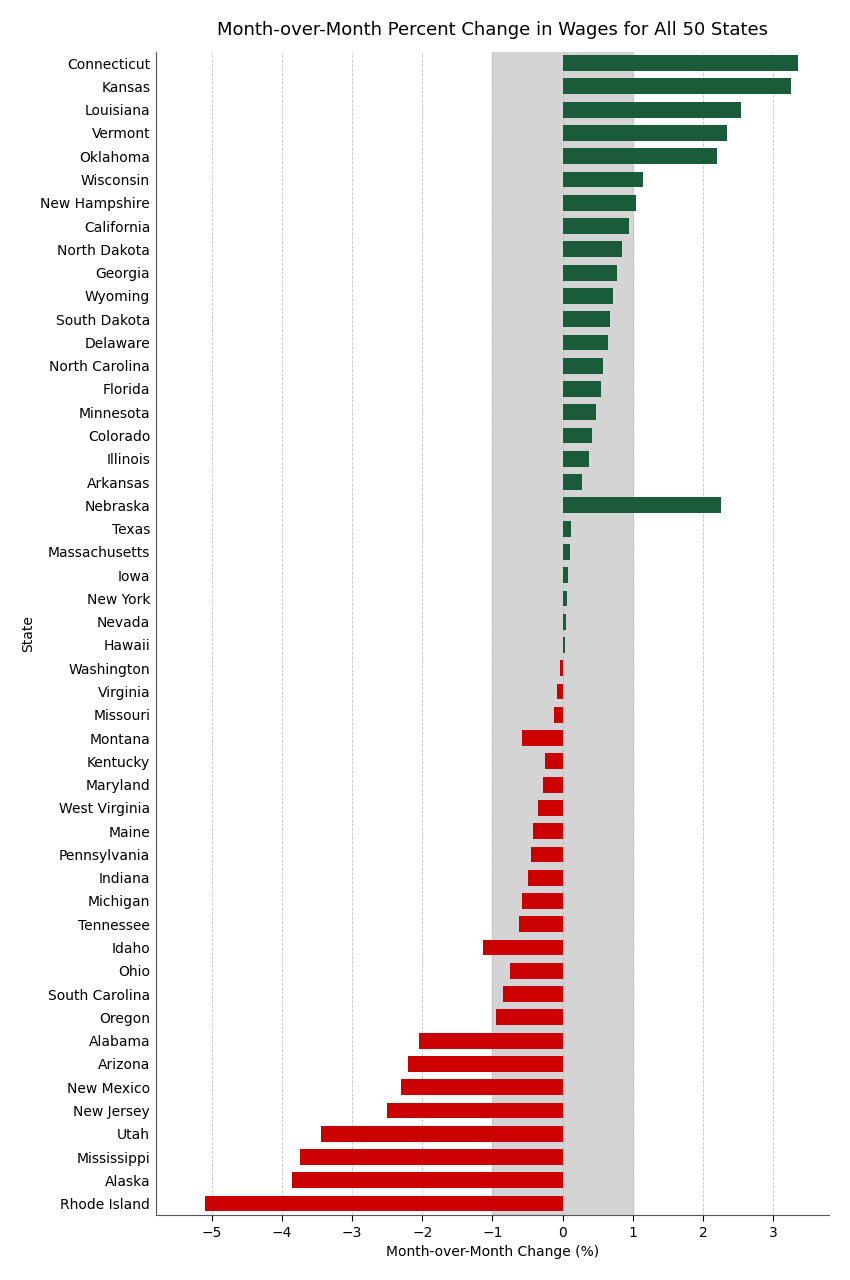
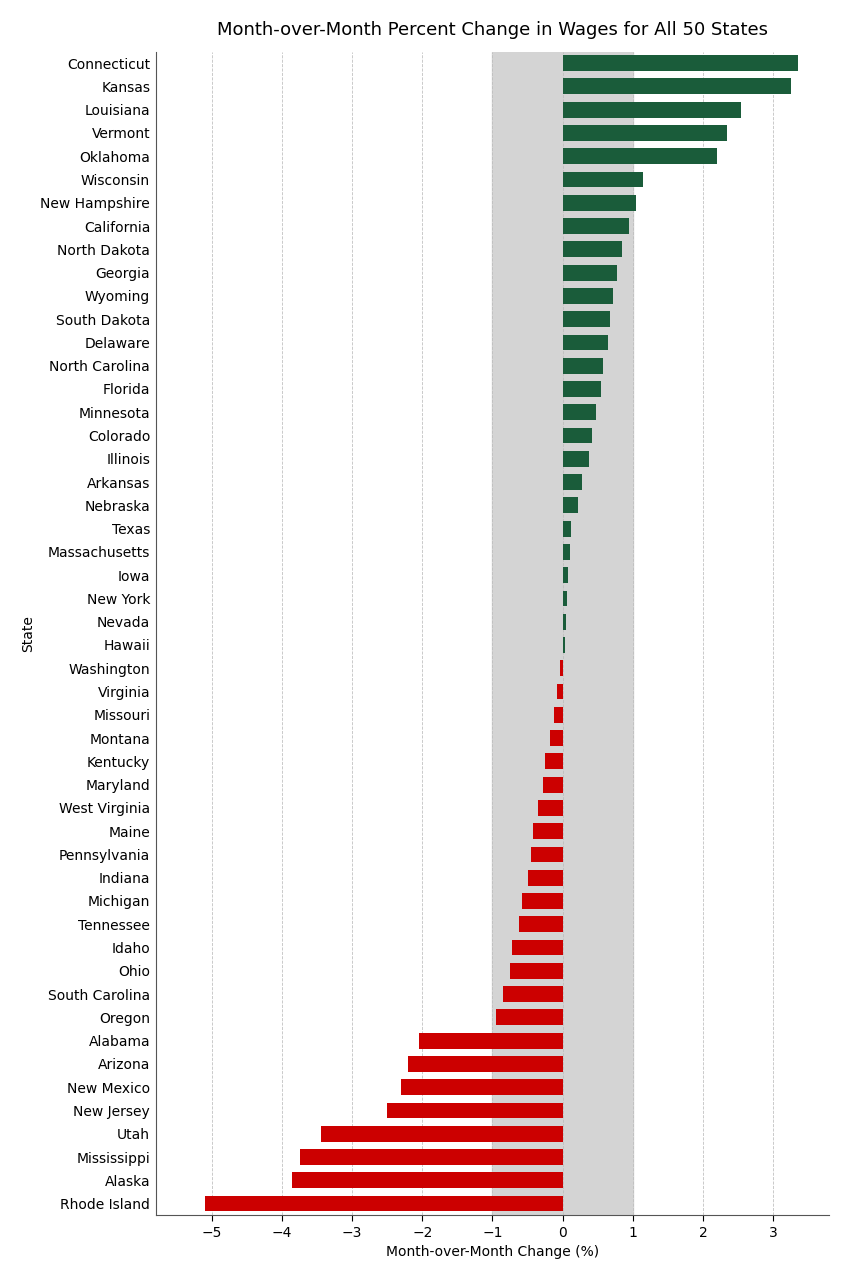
Nebraska: 2.26 -> 0.22
Montana: -0.58 -> -0.18
Idaho: -1.14 -> -0.72
